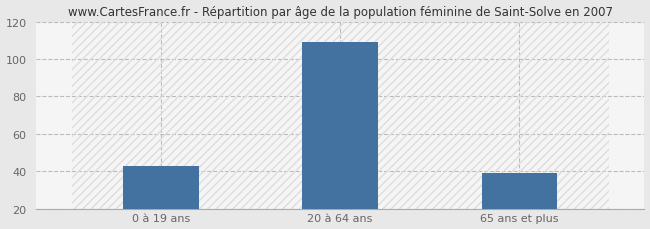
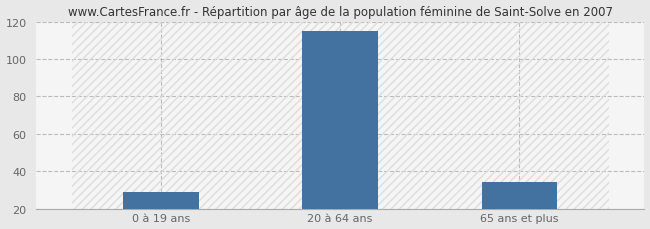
0 à 19 ans: 43 -> 29
20 à 64 ans: 109 -> 115
65 ans et plus: 39 -> 34
